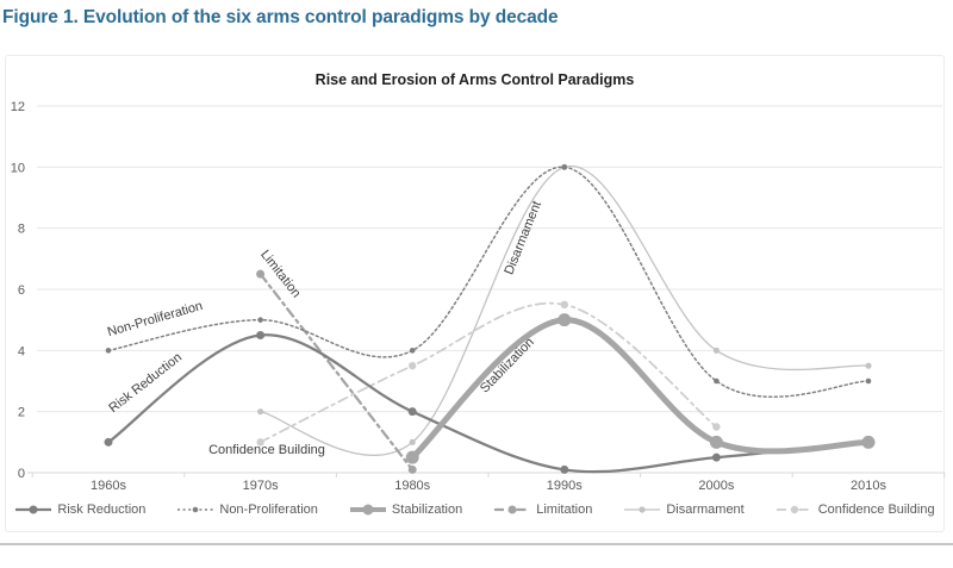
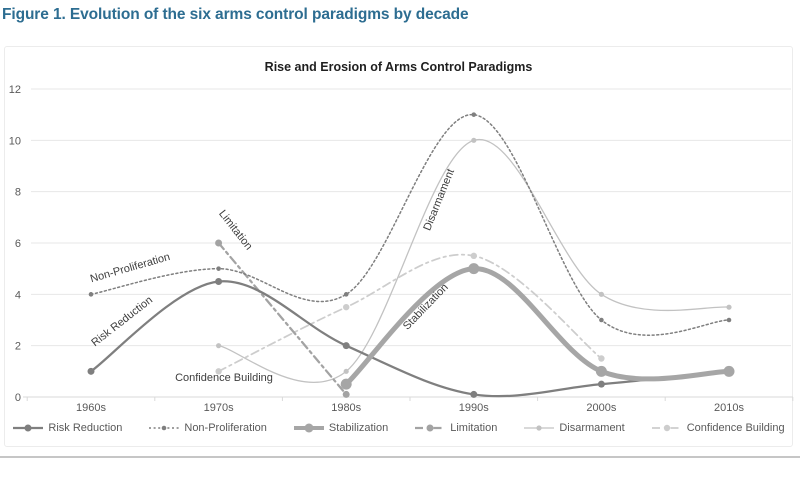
Limitation/1970s: 6.5 -> 6.0
Non-Proliferation/1990s: 10 -> 11
